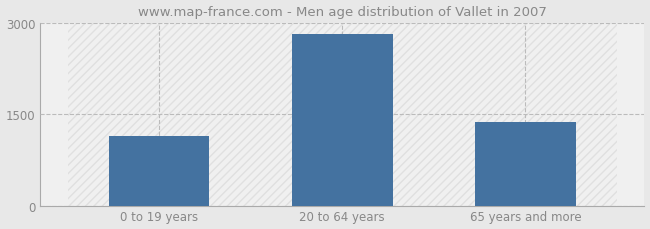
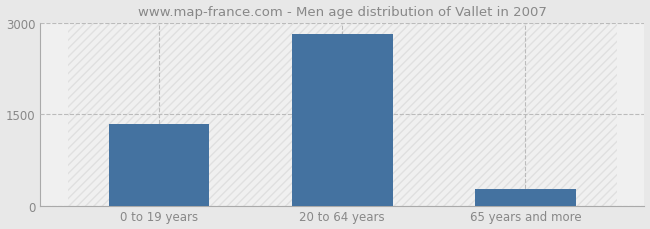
0 to 19 years: 1140 -> 1340
65 years and more: 1380 -> 270
